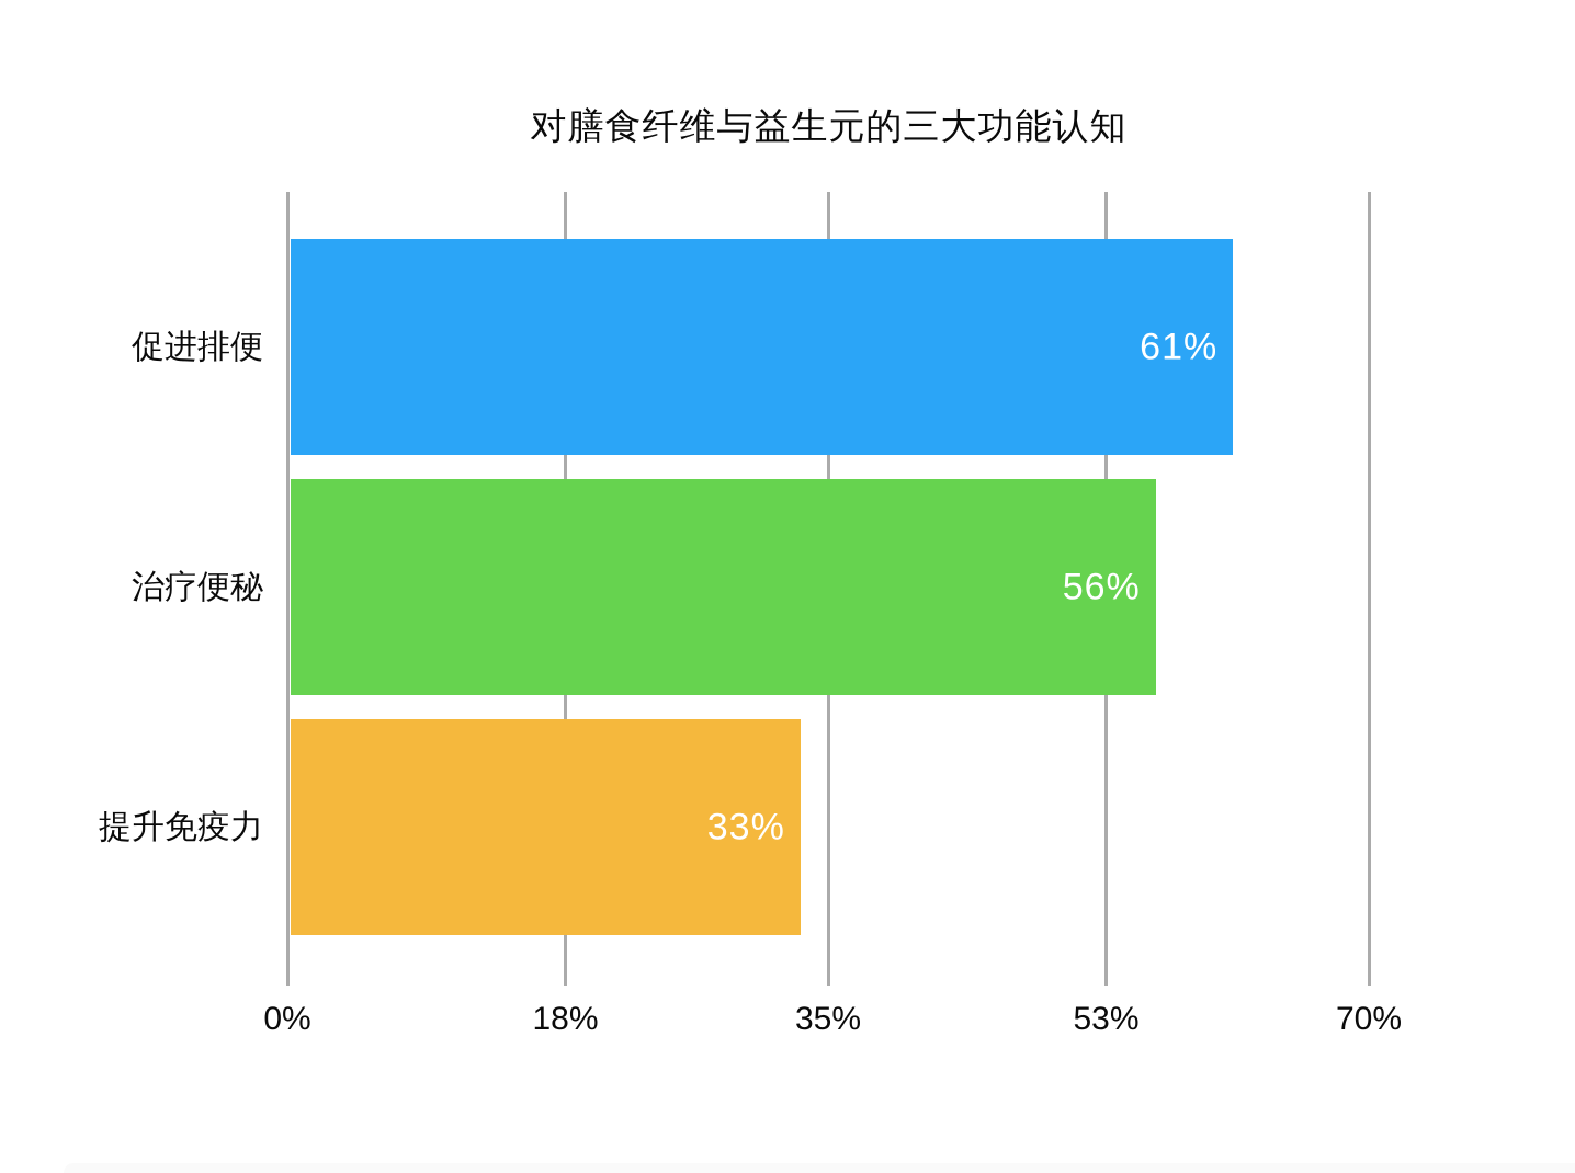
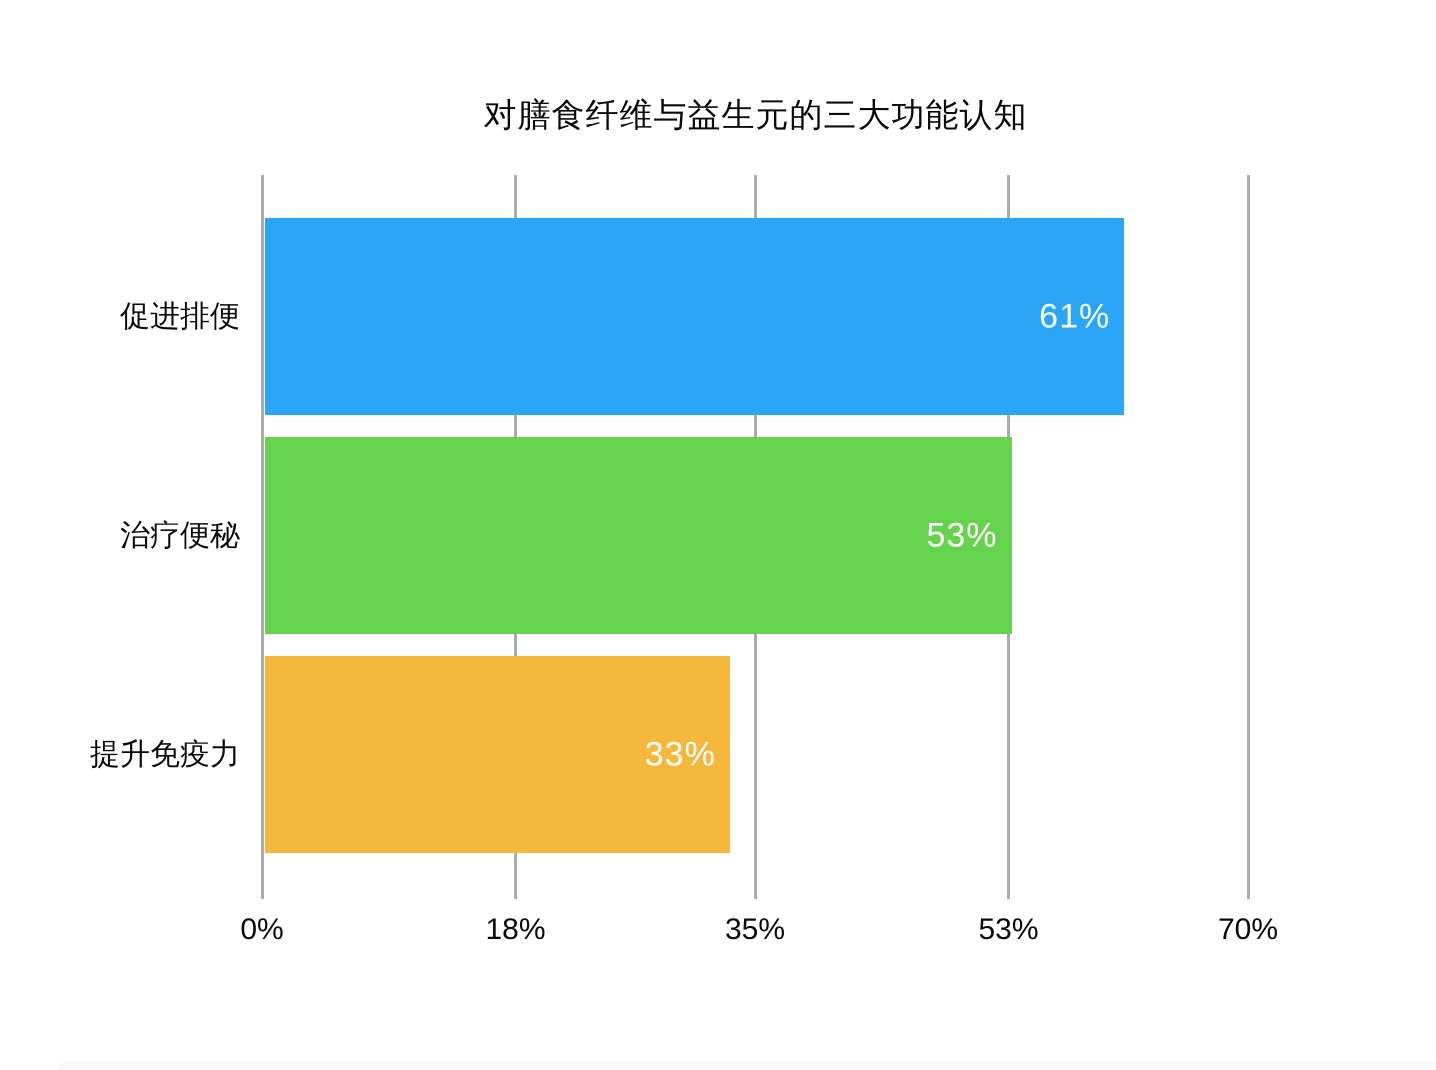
治疗便秘: 56% -> 53%
